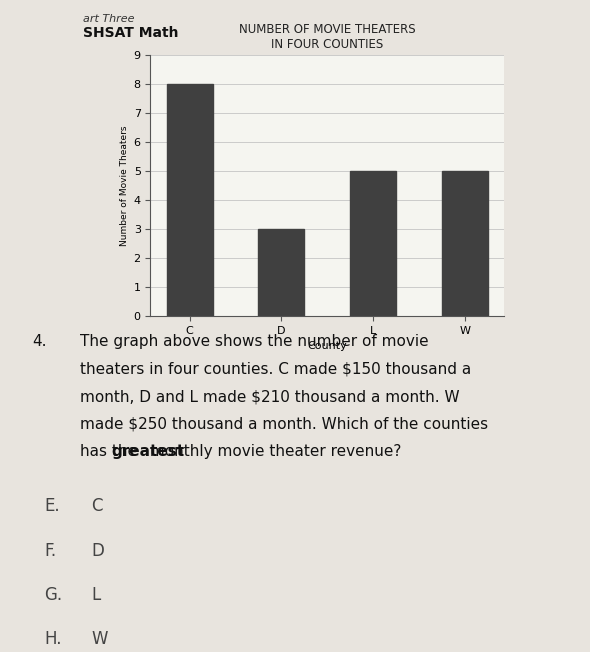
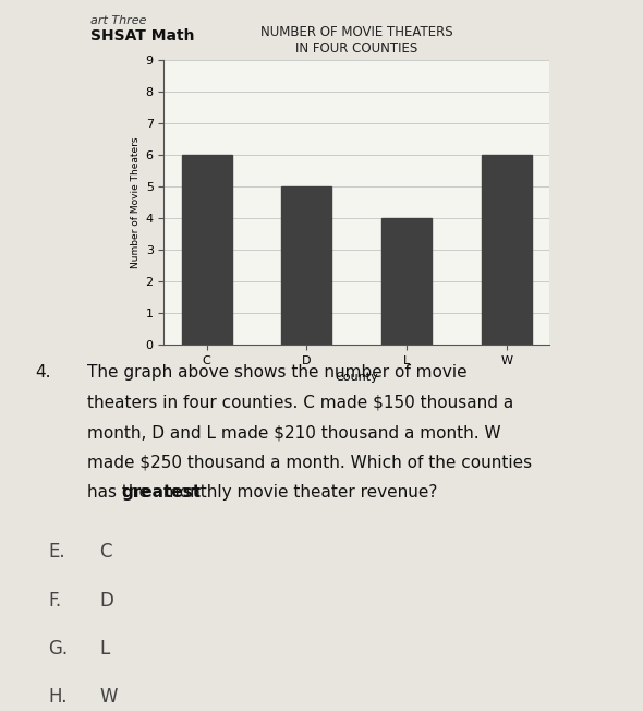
C: 8 -> 6
D: 3 -> 5
L: 5 -> 4
W: 5 -> 6
